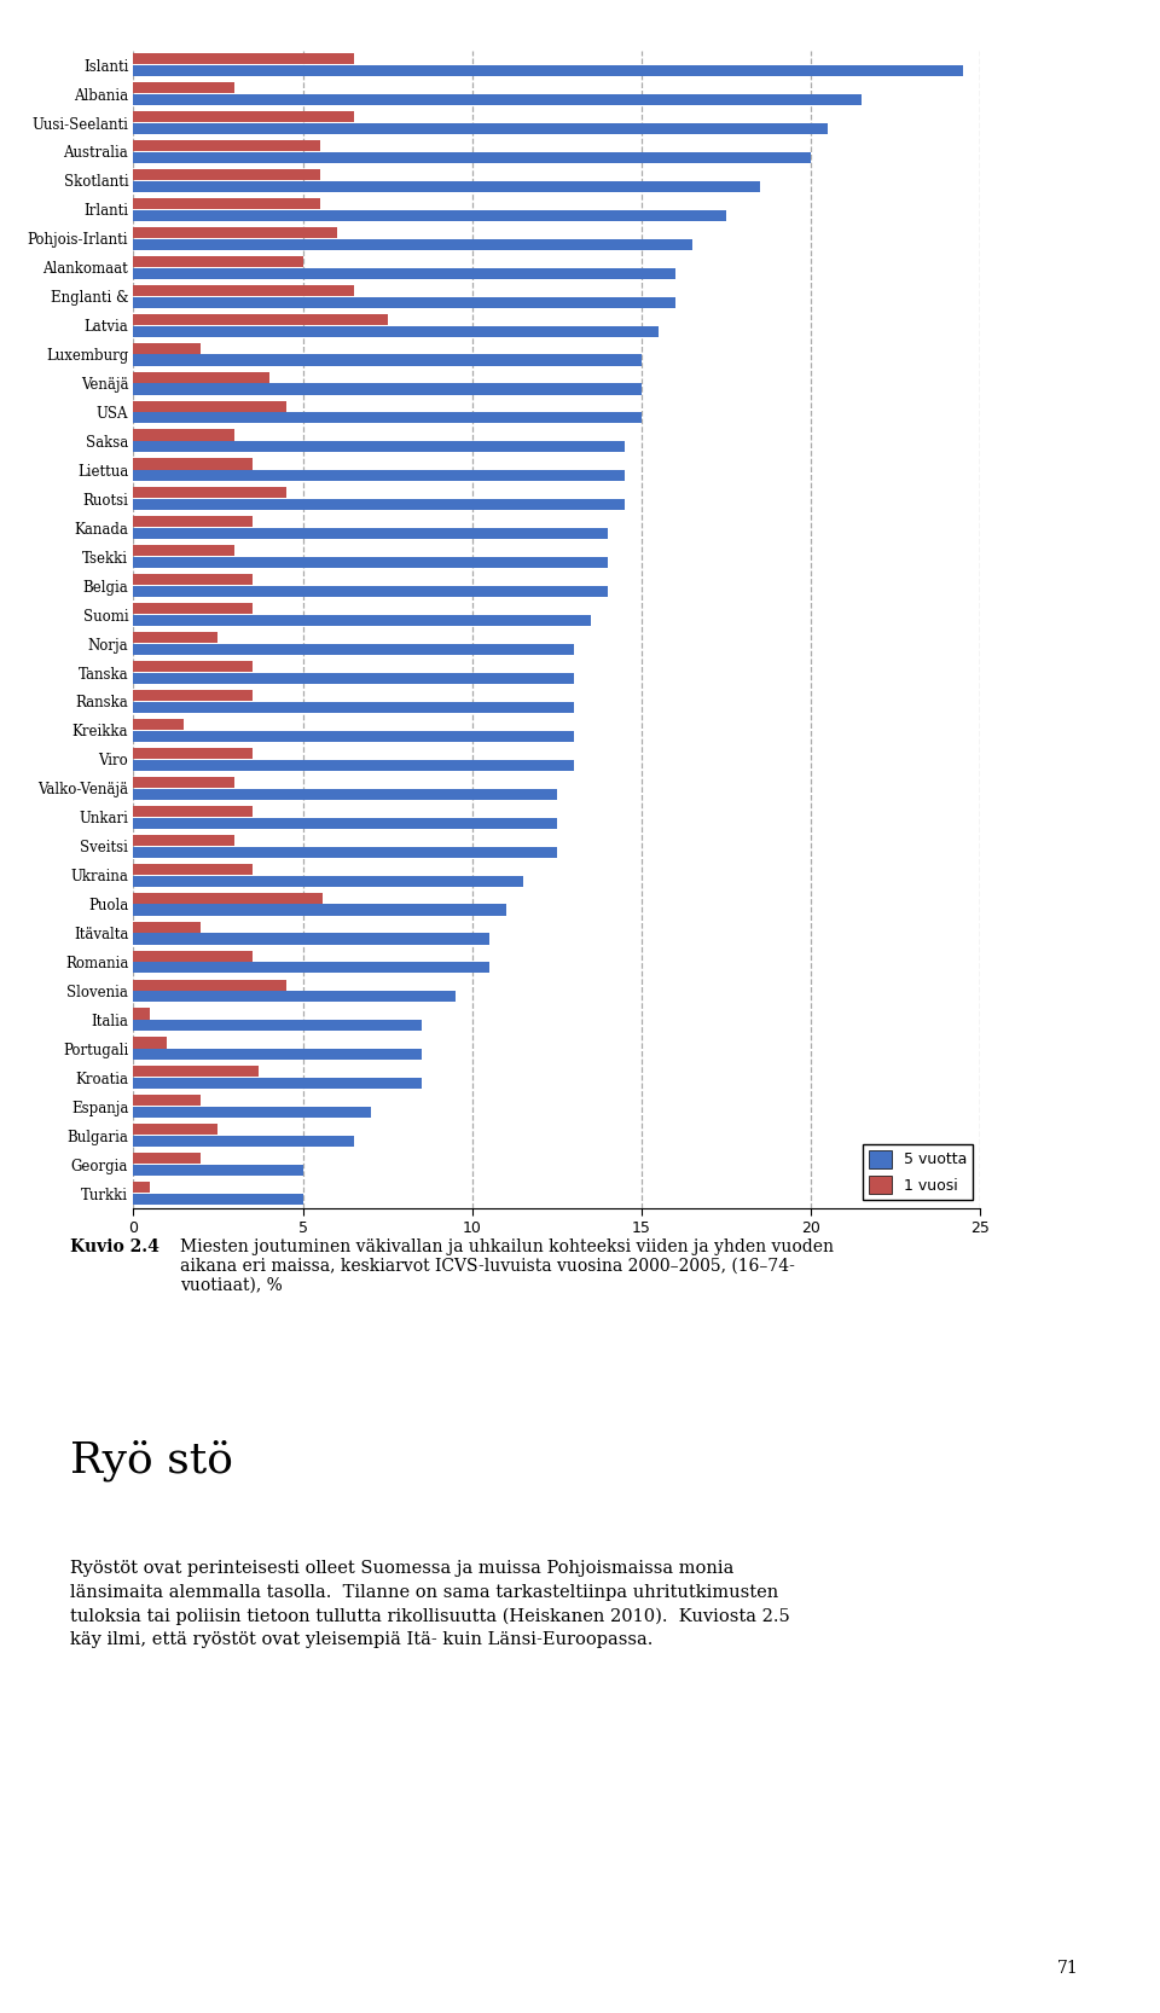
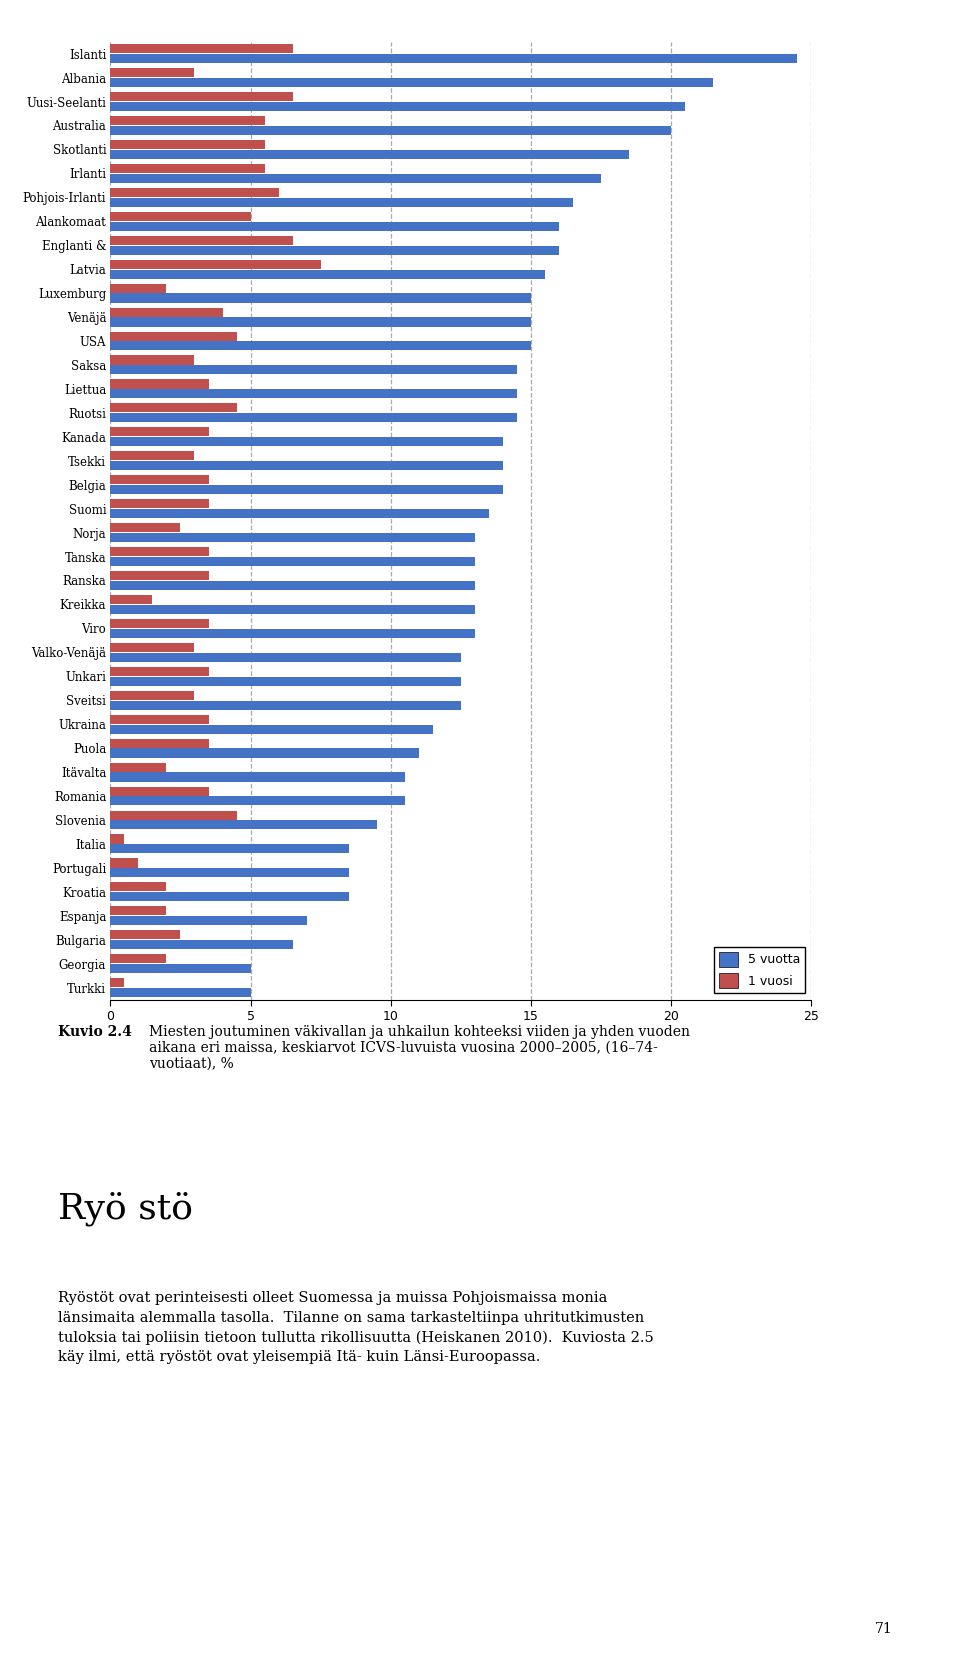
1 vuosi/Puola: 5.6 -> 3.5
1 vuosi/Kroatia: 3.7 -> 2.0
